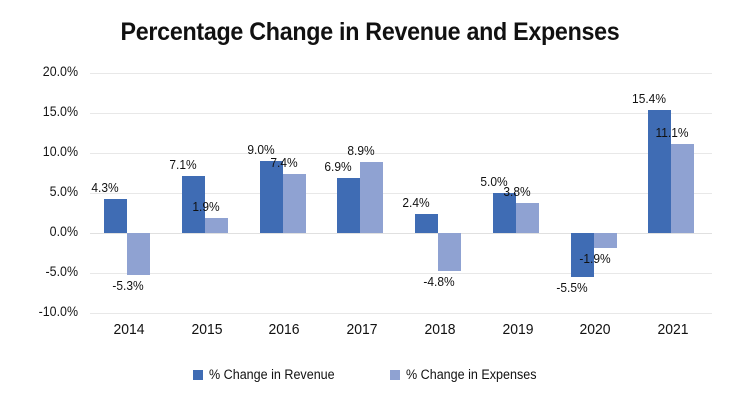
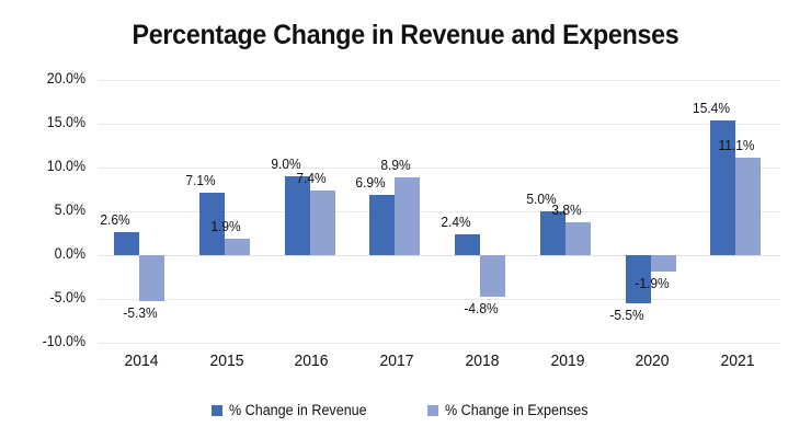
% Change in Revenue/2014: 4.3% -> 2.6%
